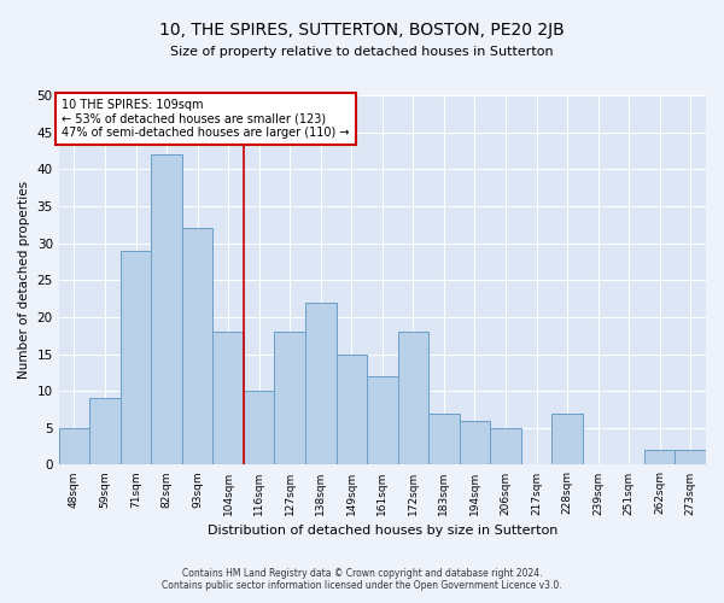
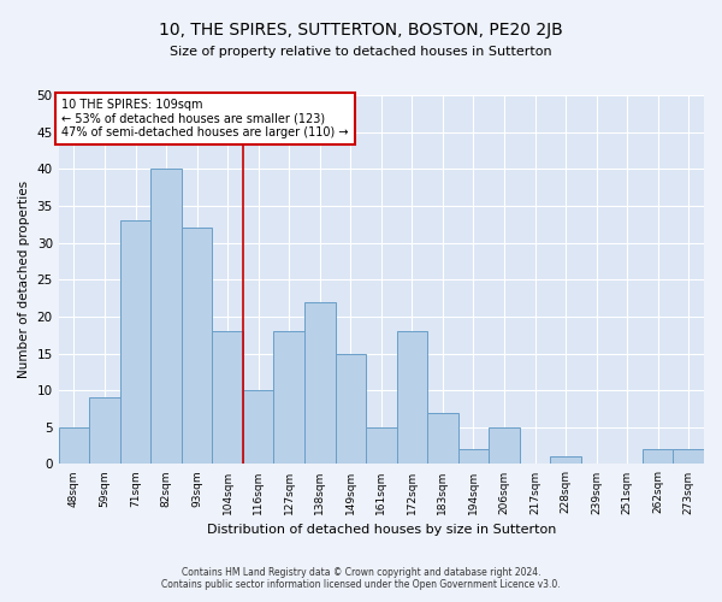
71sqm: 29 -> 33
82sqm: 42 -> 40
161sqm: 12 -> 5
194sqm: 6 -> 2
228sqm: 7 -> 1
